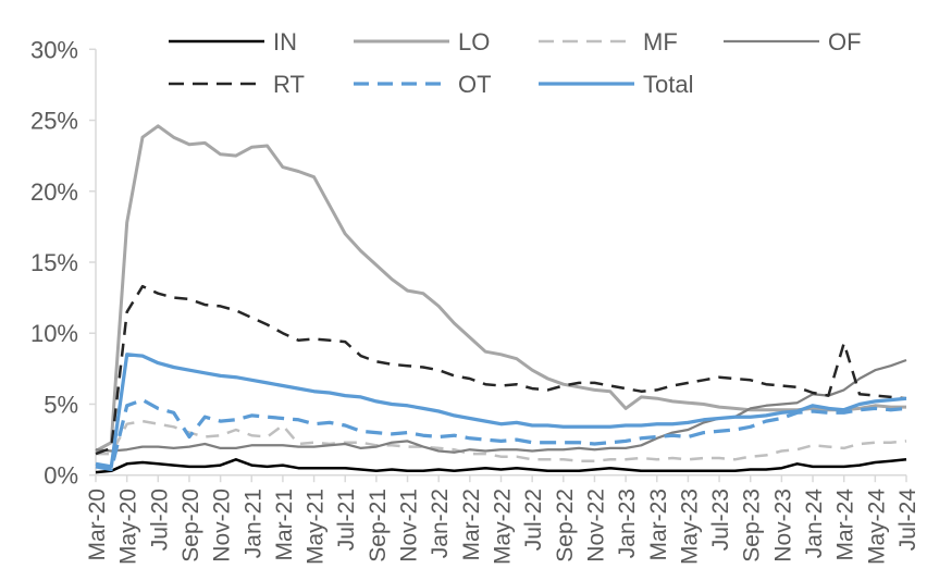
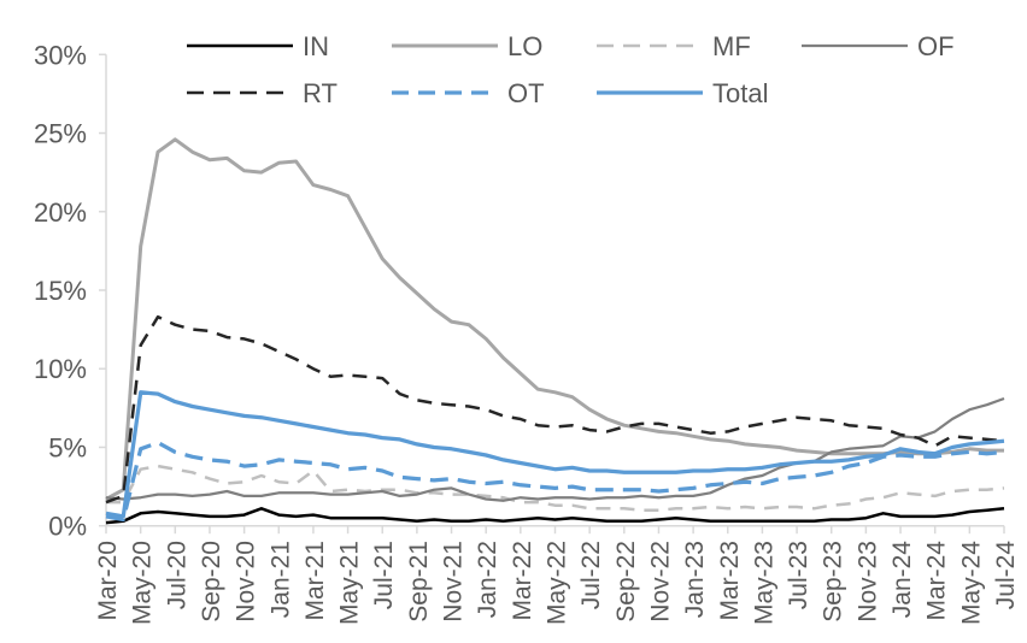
OT/Sep-20: 2.7% -> 4.2%
LO/Jan-23: 4.7% -> 5.7%
RT/Mar-24: 9.3% -> 5.1%
